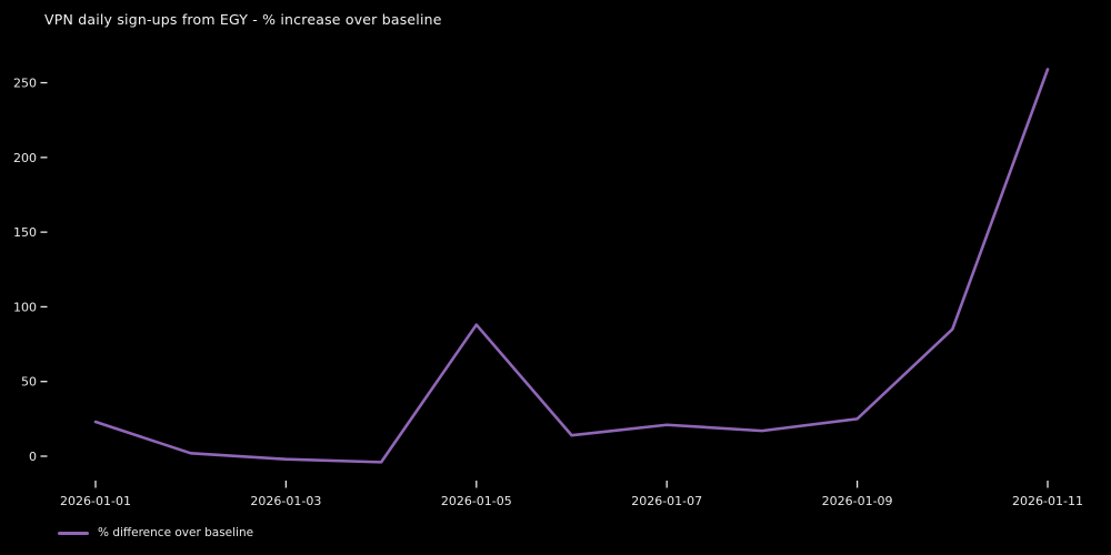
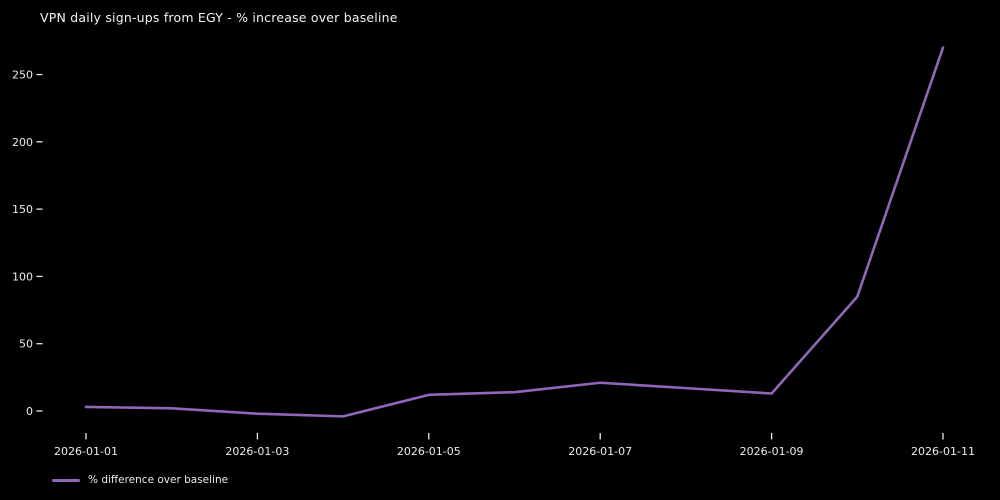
2026-01-01: 23 -> 3
2026-01-05: 88 -> 12
2026-01-09: 25 -> 13
2026-01-11: 259 -> 270
